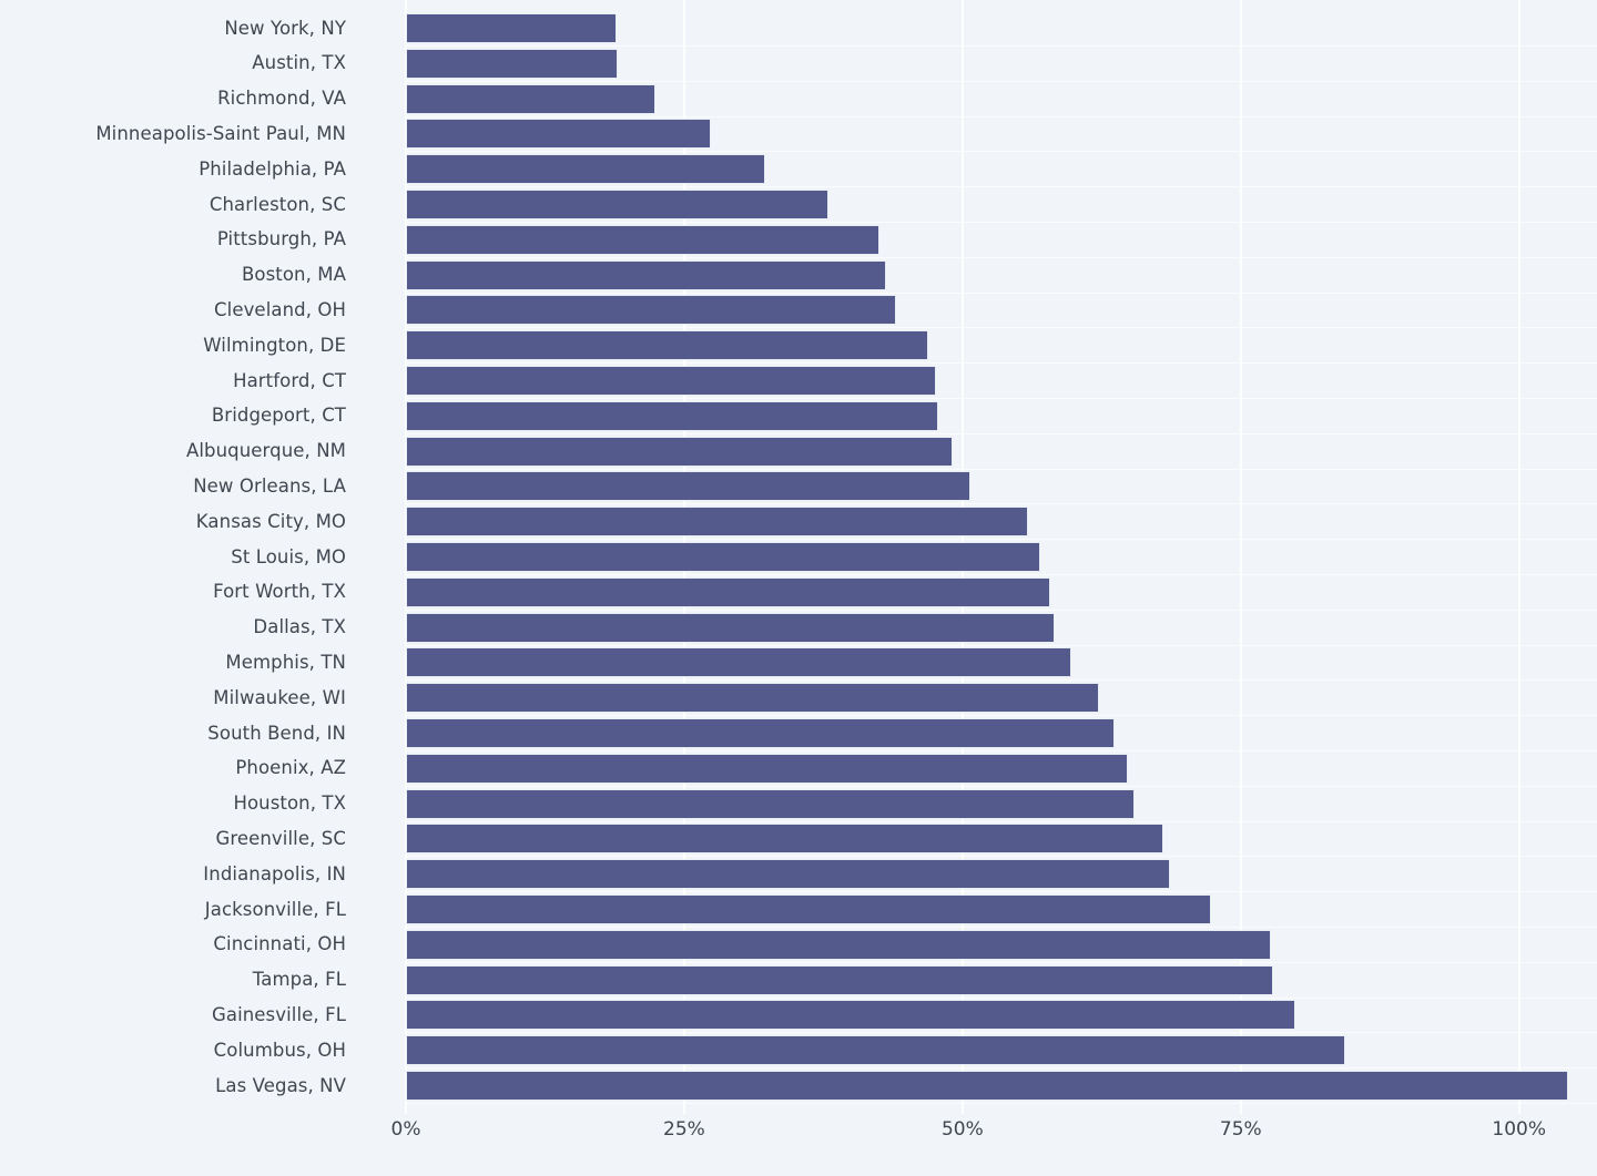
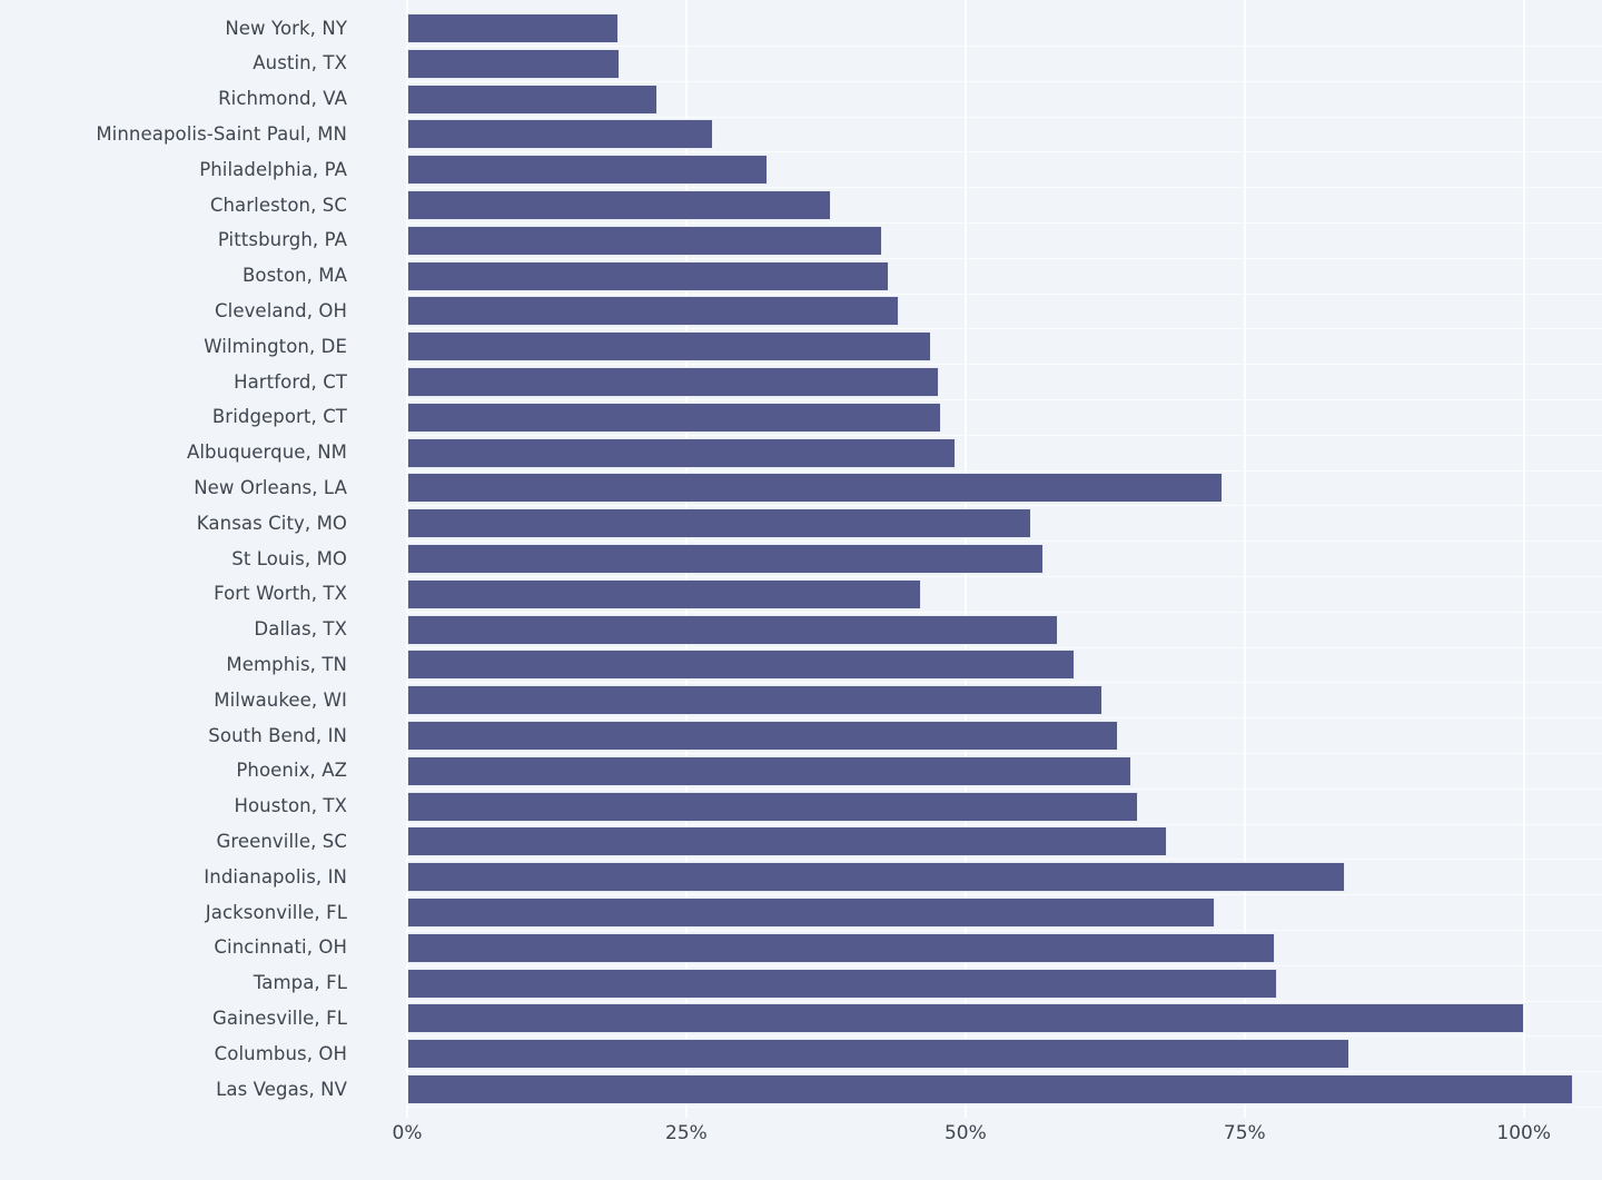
New Orleans, LA: 51% -> 73%
Fort Worth, TX: 58% -> 46%
Indianapolis, IN: 69% -> 84%
Gainesville, FL: 80% -> 100%
